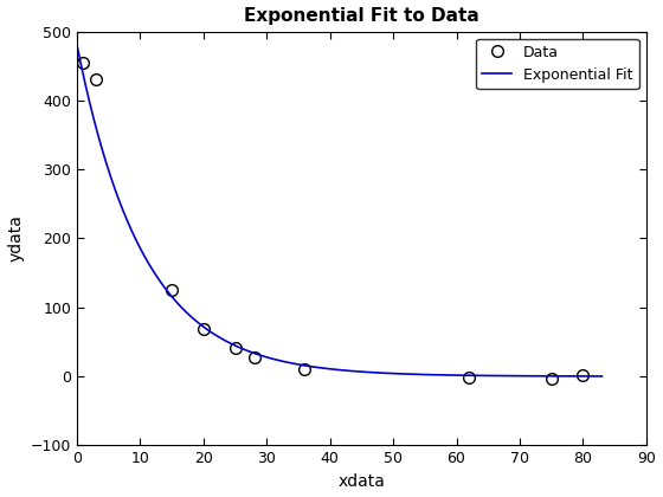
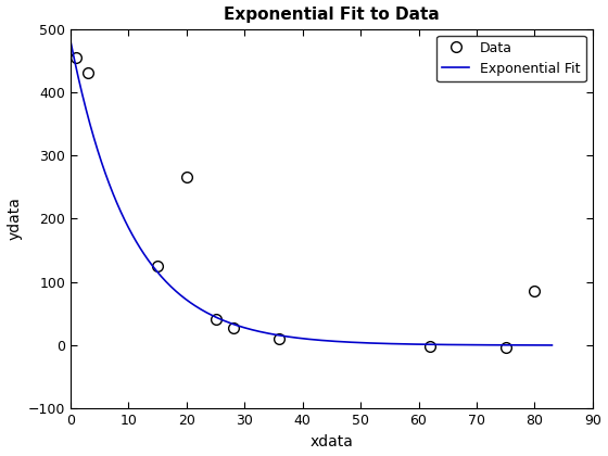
Data/20: 68 -> 266
Data/80: 2 -> 86
